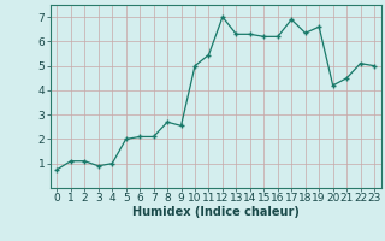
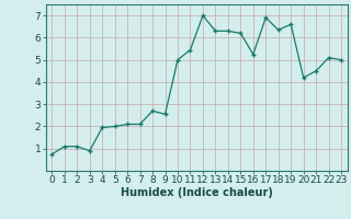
4: 1.00 -> 1.95
16: 6.20 -> 5.25
